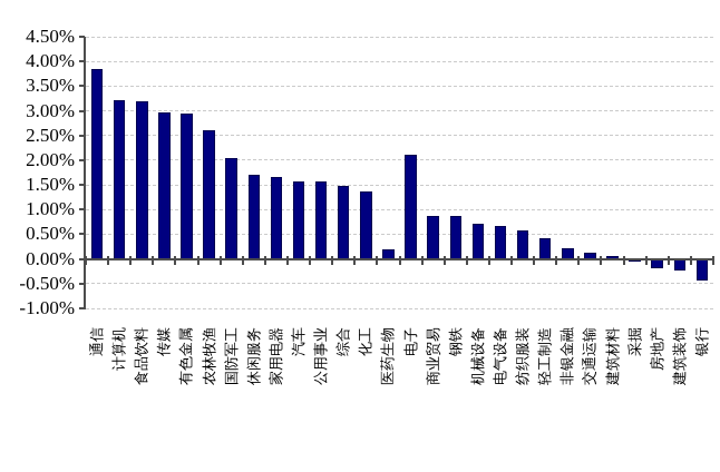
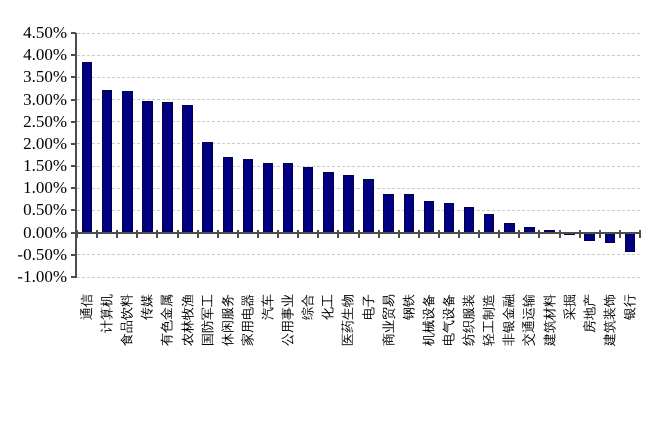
农林牧渔: 2.6% -> 2.9%
医药生物: 0.2% -> 1.3%
电子: 2.1% -> 1.2%
